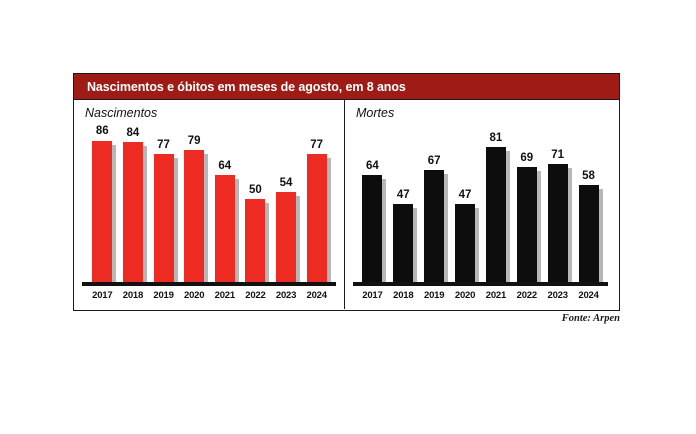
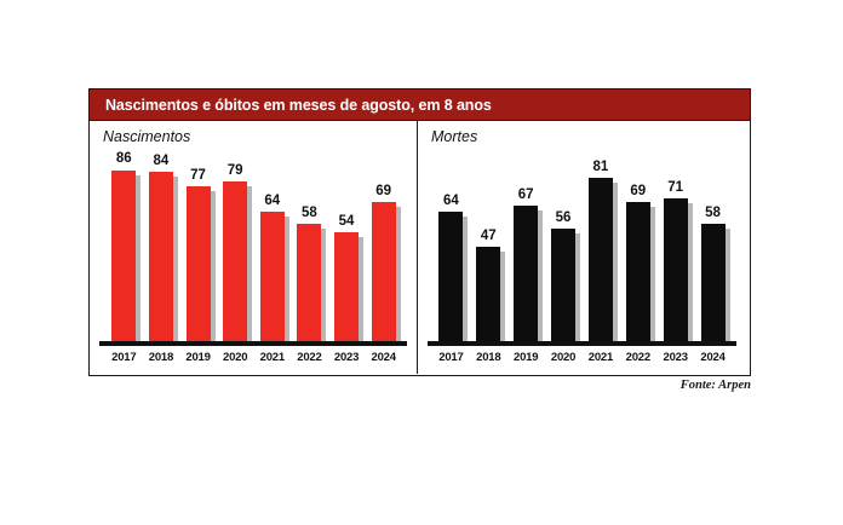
Nascimentos/2022: 50 -> 58
Nascimentos/2024: 77 -> 69
Mortes/2020: 47 -> 56
